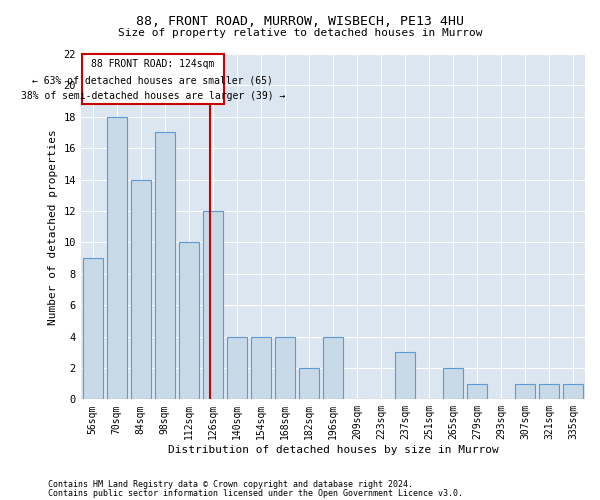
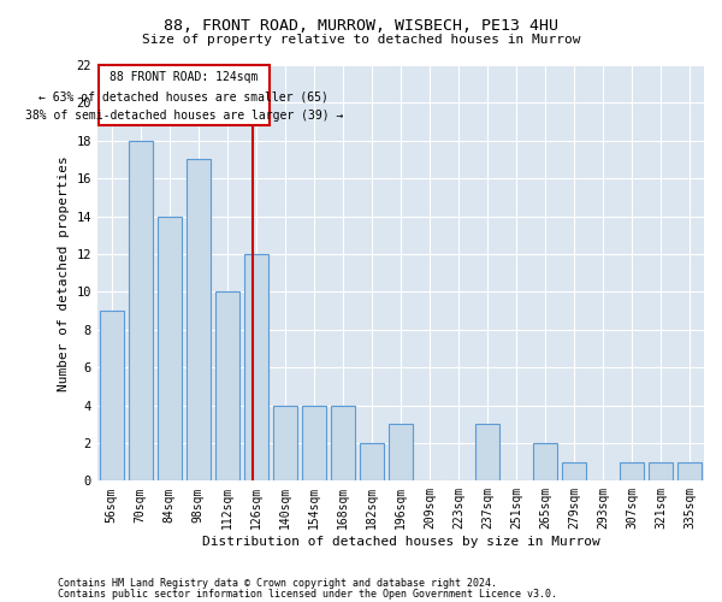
196sqm: 4 -> 3
